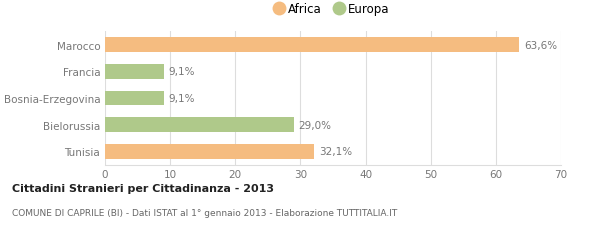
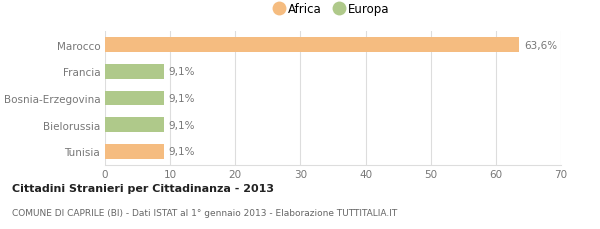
Bielorussia: 29,0% -> 9,1%
Tunisia: 32,1% -> 9,1%
